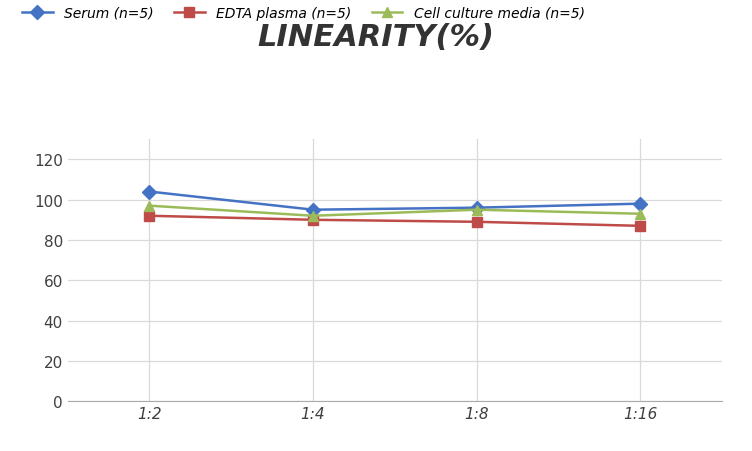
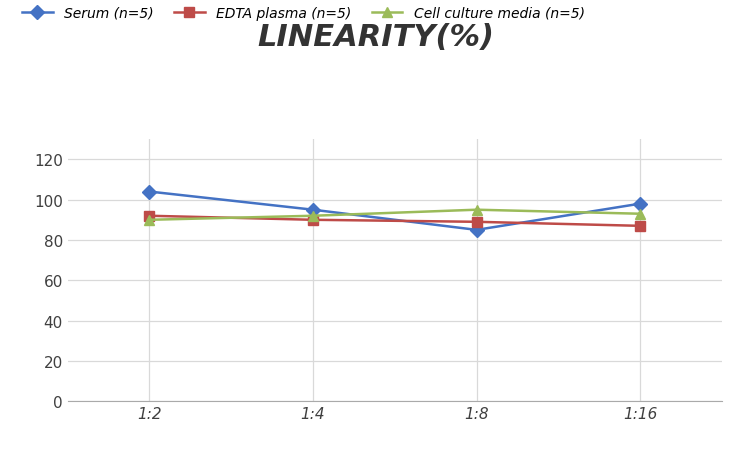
Cell culture media (n=5)/1:2: 97 -> 90
Serum (n=5)/1:8: 96 -> 85
